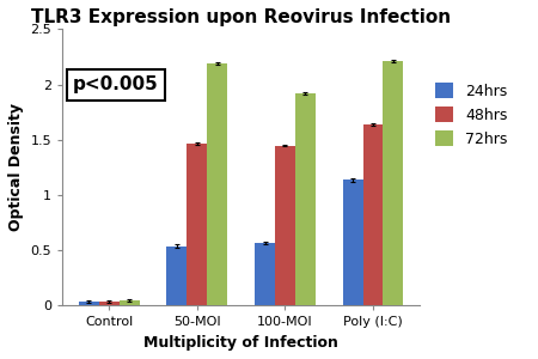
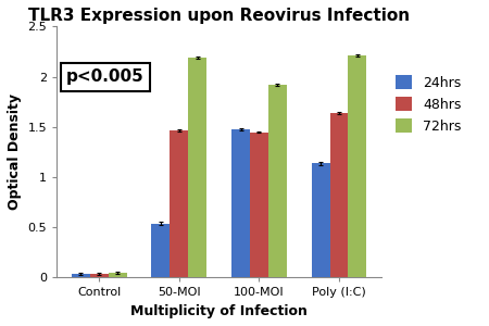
24hrs/100-MOI: 0.57 -> 1.48
